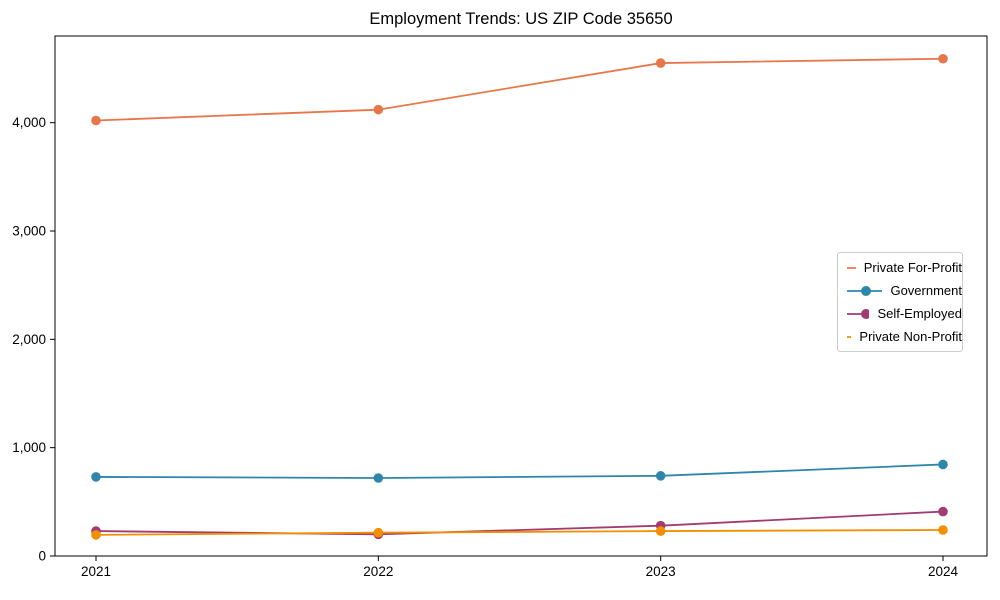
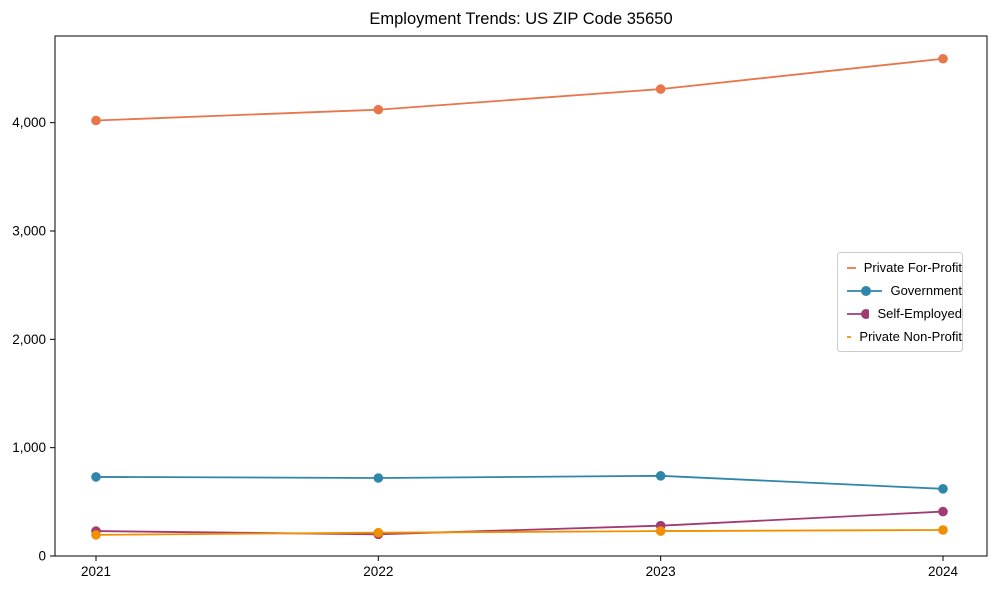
Private For-Profit/2023: 4550 -> 4310
Government/2024: 840 -> 620
